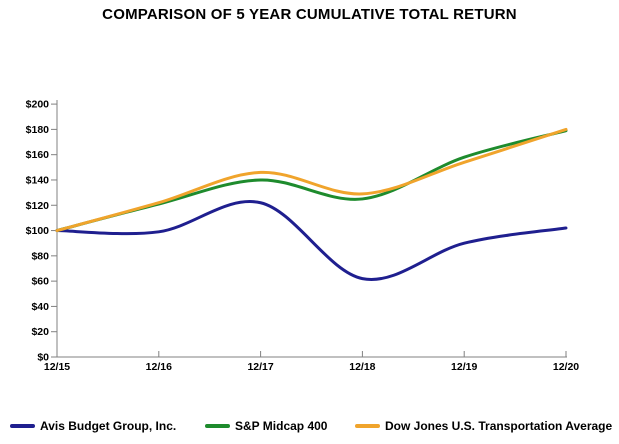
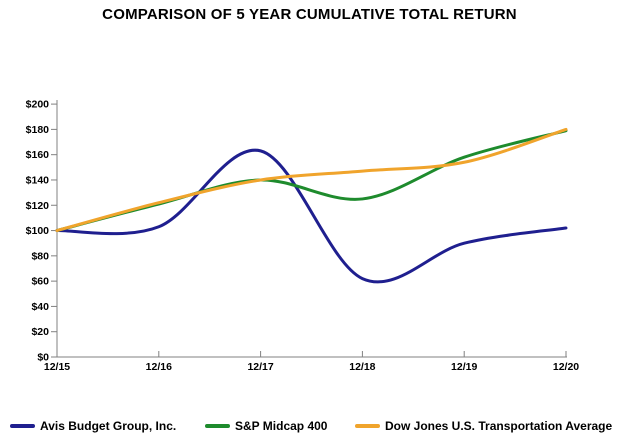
Avis Budget Group, Inc./12/16: $99 -> $103
Avis Budget Group, Inc./12/17: $122 -> $163
Dow Jones U.S. Transportation Average/12/17: $146 -> $140
Dow Jones U.S. Transportation Average/12/18: $129 -> $147
